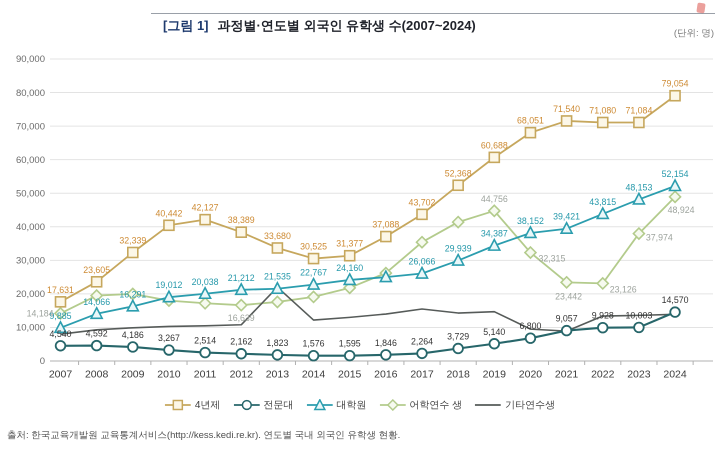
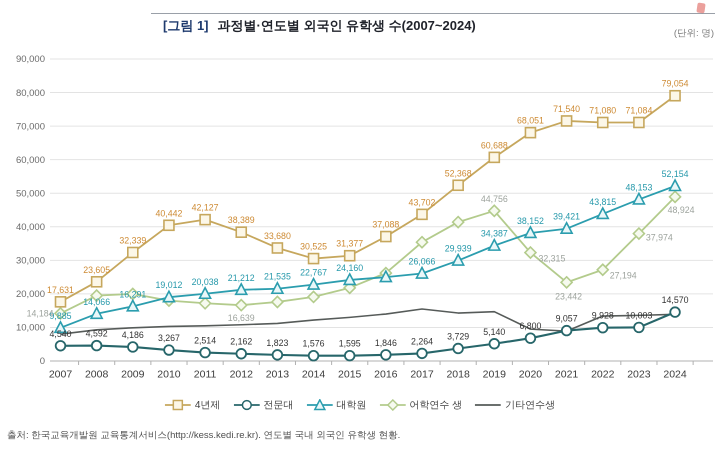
기타연수생/2013: 22000 -> 11000
어학연수 생/2022: 23,126 -> 27,194
